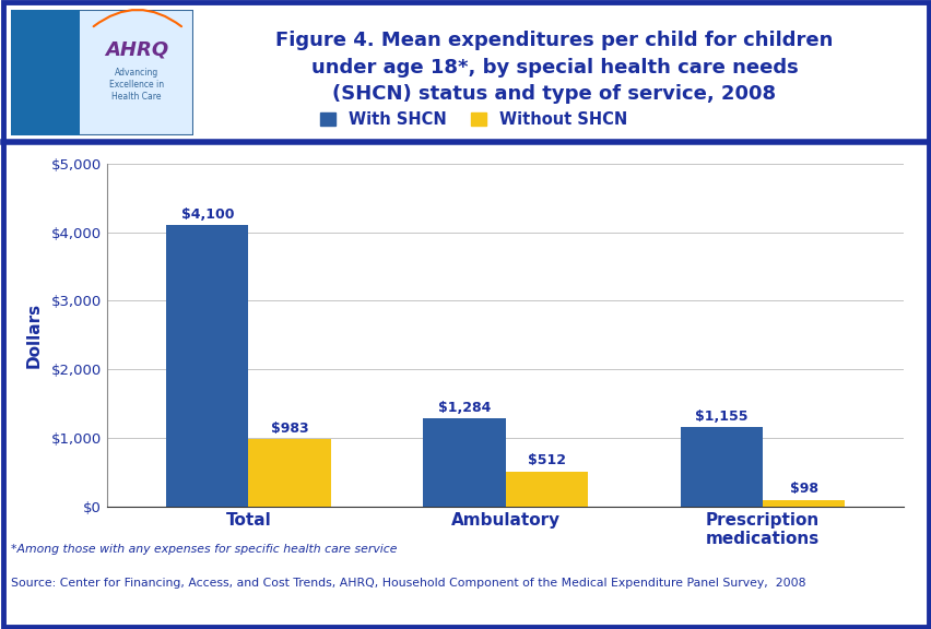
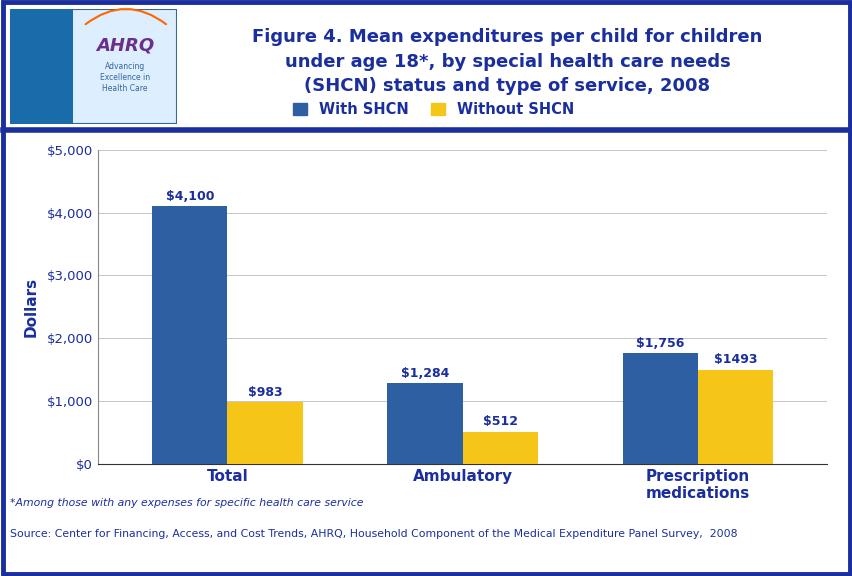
With SHCN/Prescription medications: $1,155 -> $1,756
Without SHCN/Prescription medications: $98 -> $1493
